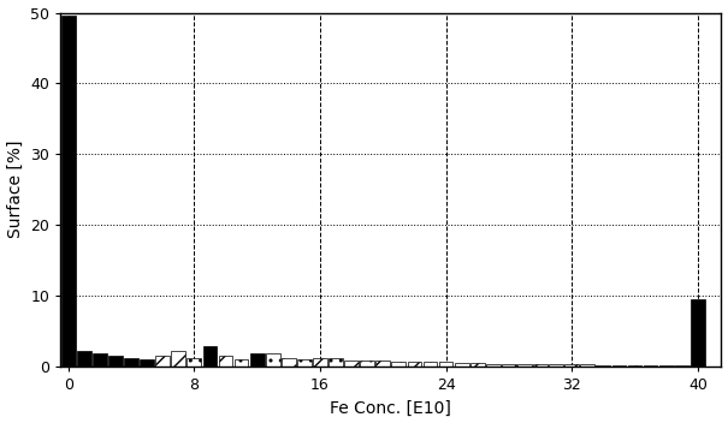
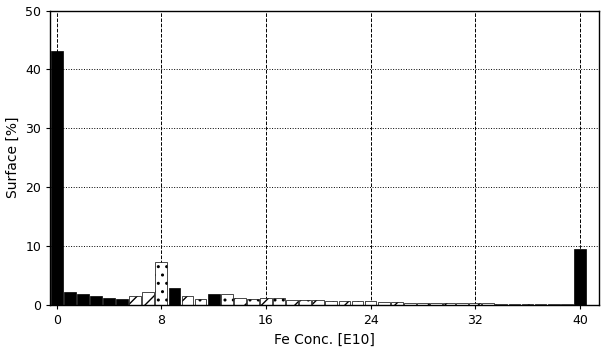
0: 49.5 -> 43.2
8: 1.2 -> 7.2
